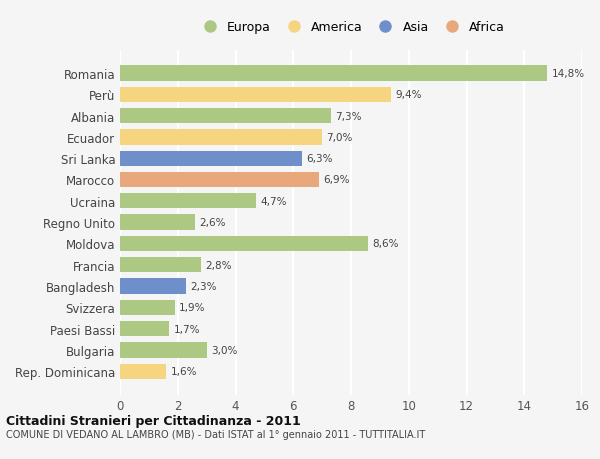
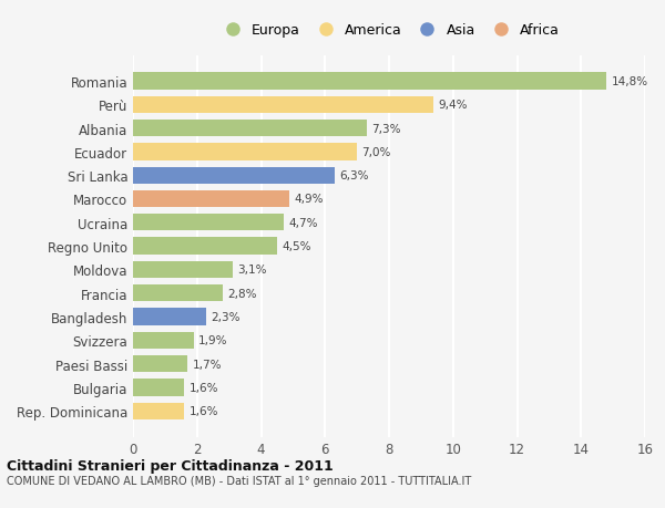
Marocco: 6,9% -> 4,9%
Regno Unito: 2,6% -> 4,5%
Moldova: 8,6% -> 3,1%
Bulgaria: 3,0% -> 1,6%
